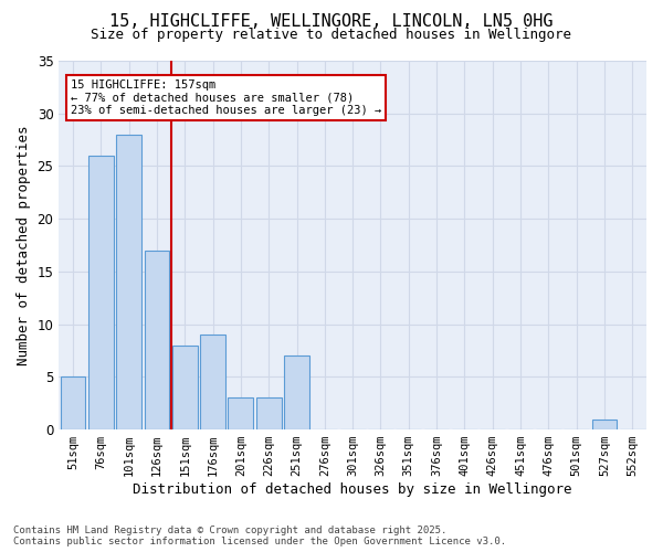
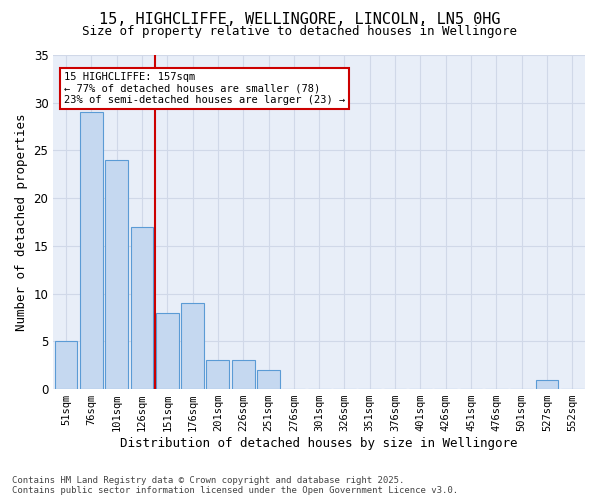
76sqm: 26 -> 29
101sqm: 28 -> 24
251sqm: 7 -> 2
